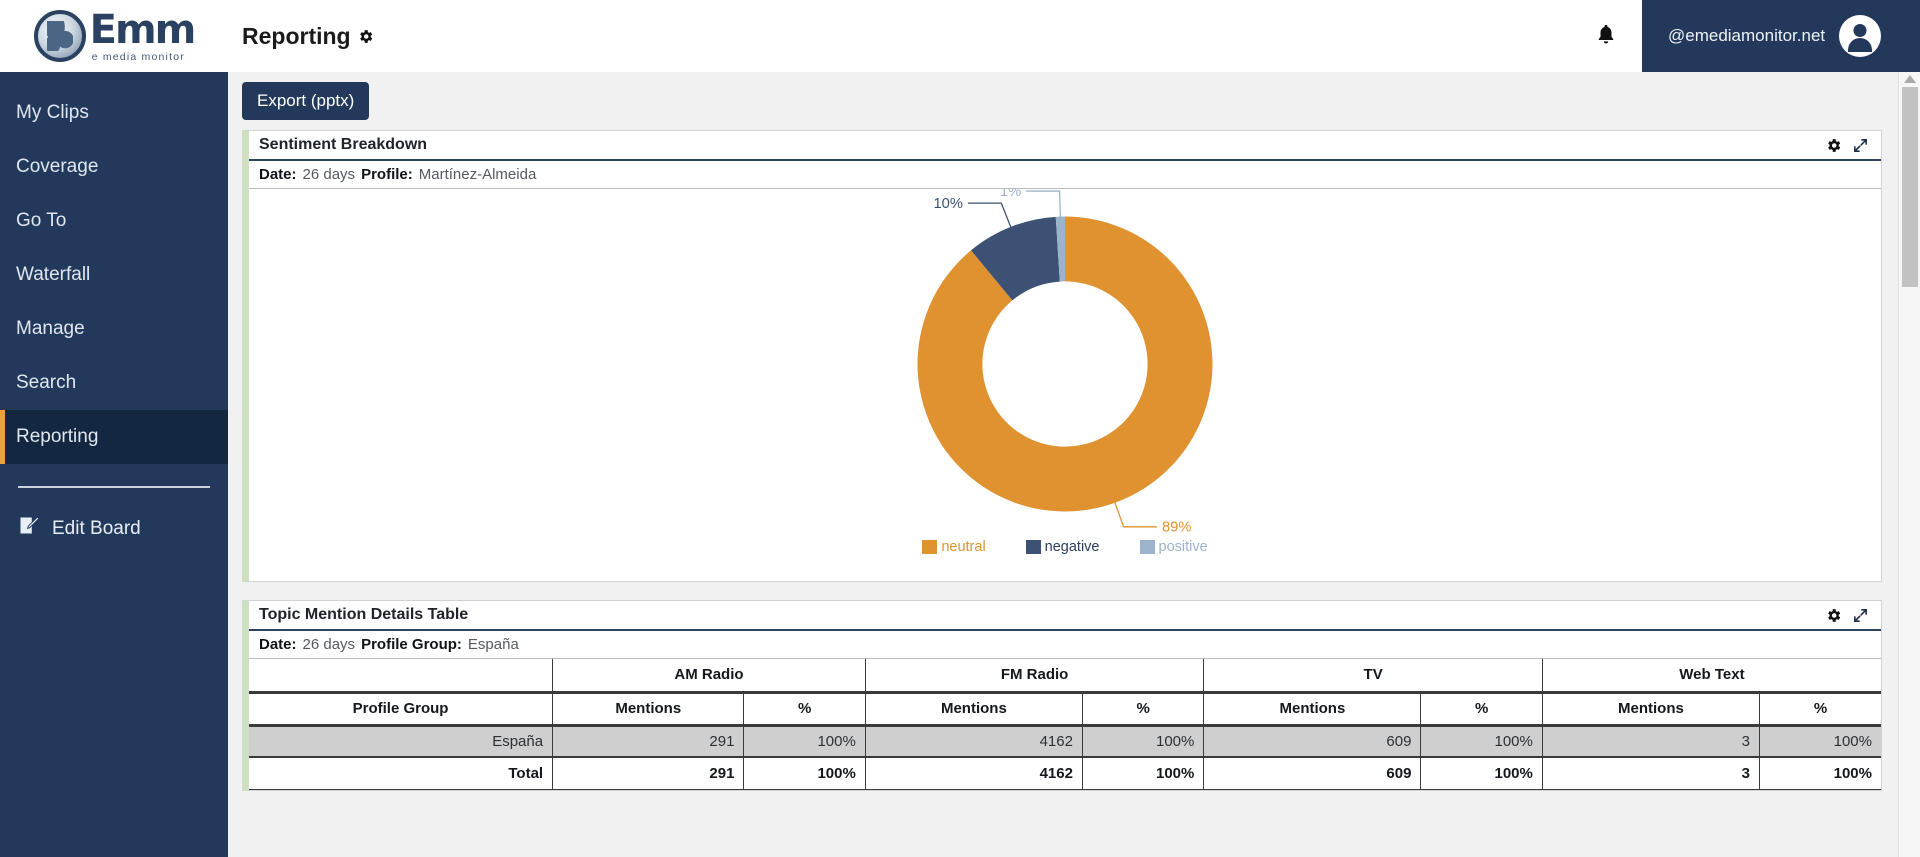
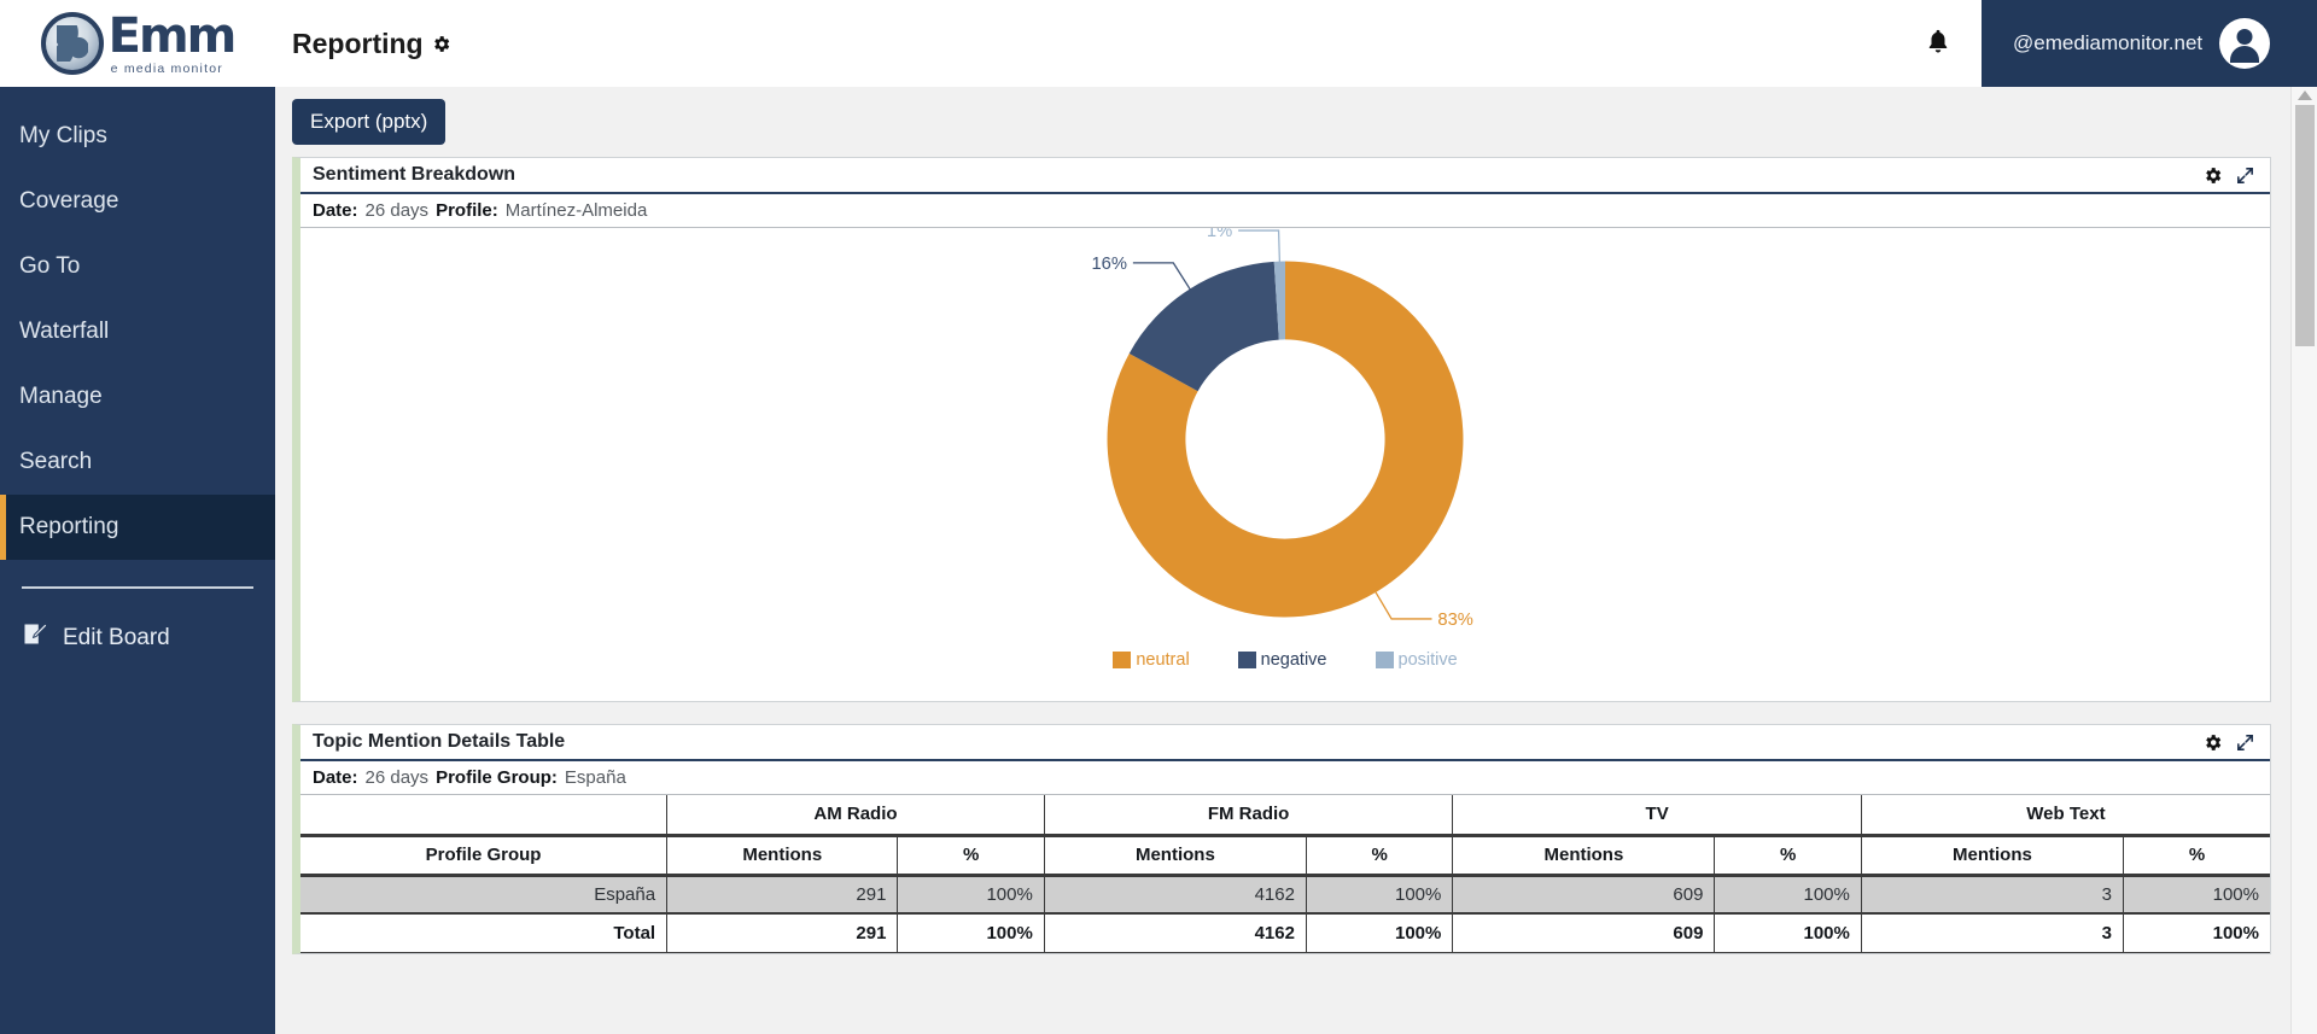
neutral: 89% -> 83%
negative: 10% -> 16%
